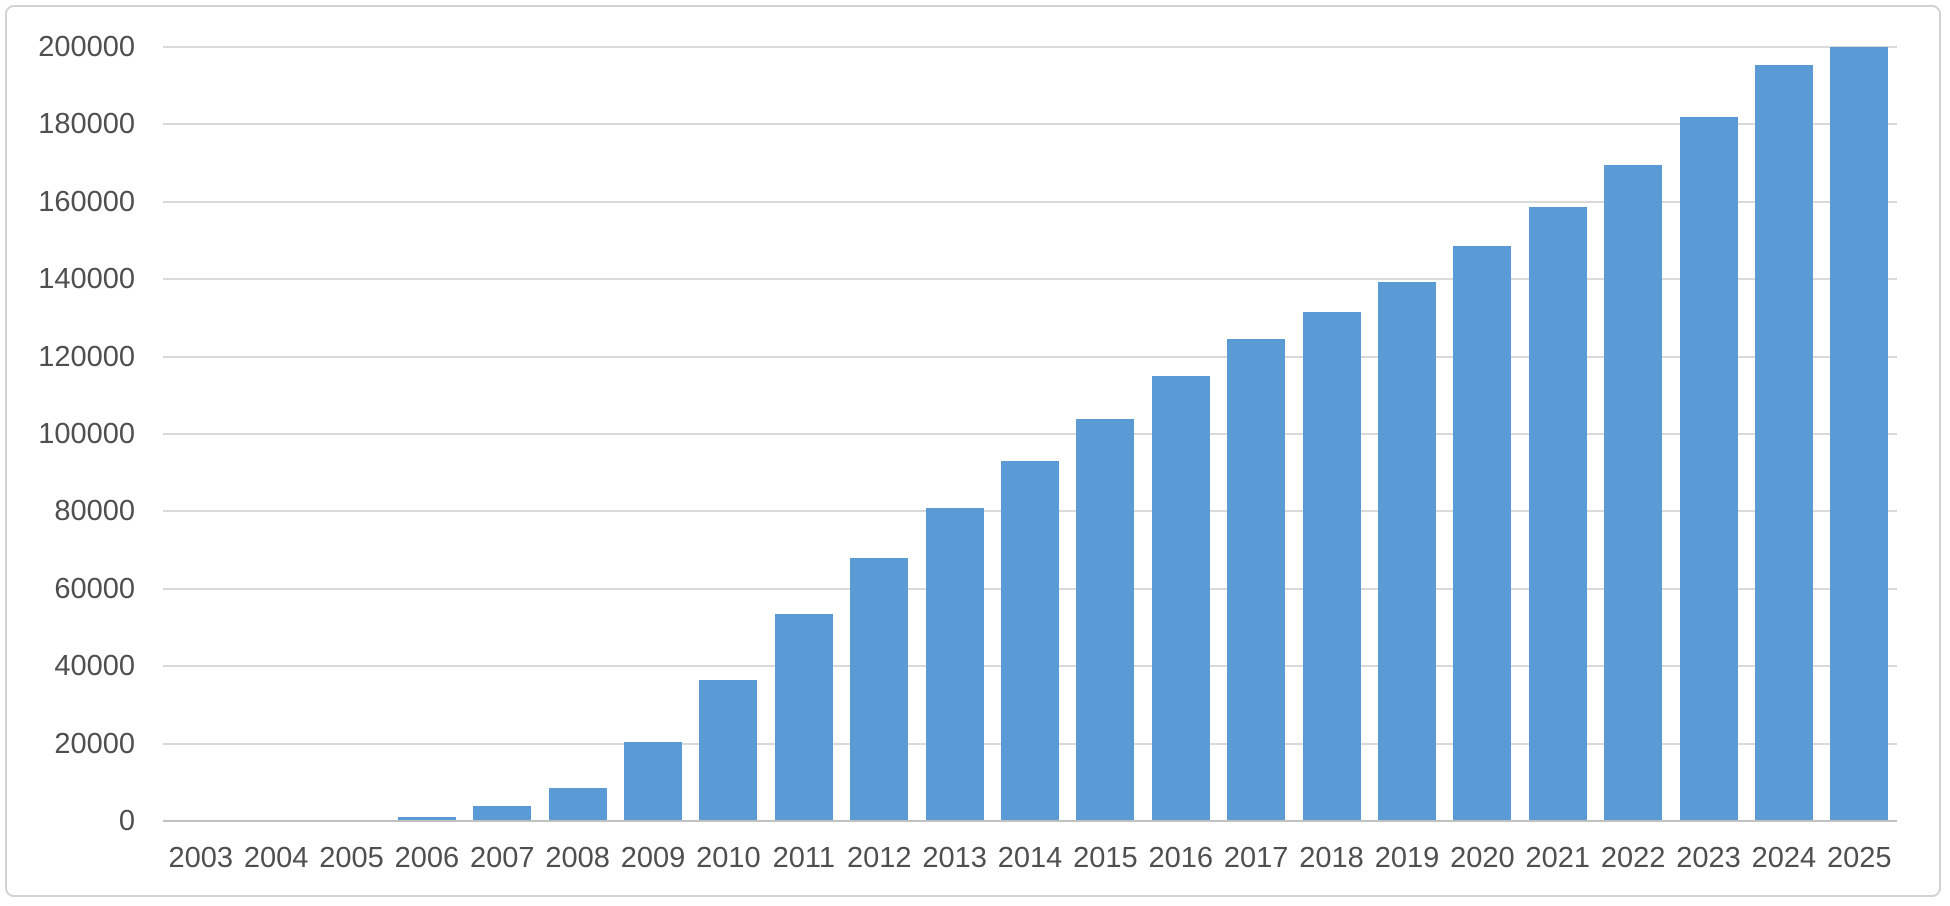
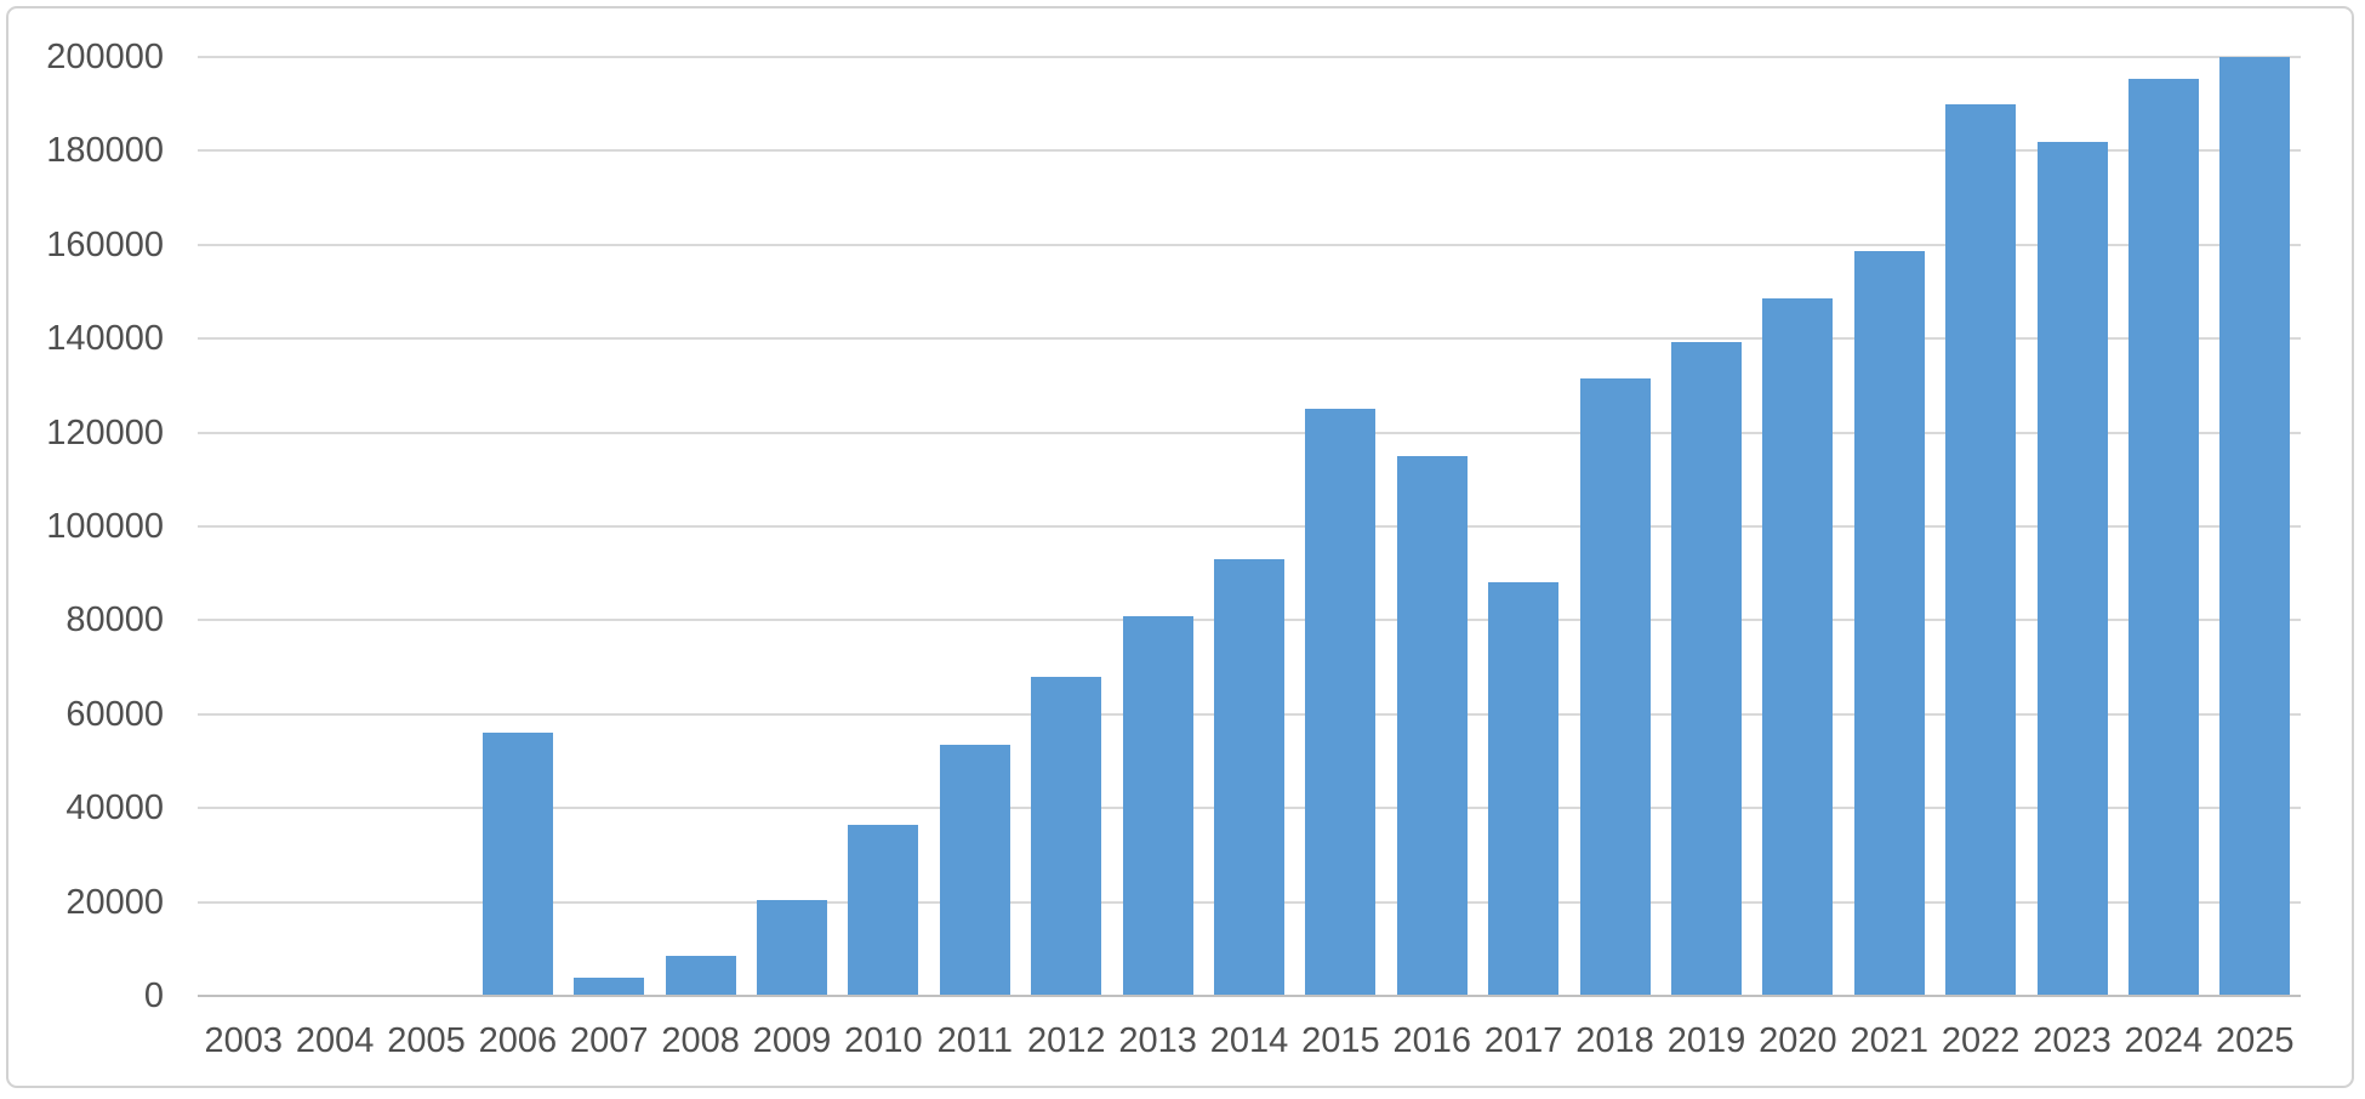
2006: 1000 -> 56000
2015: 104000 -> 125000
2017: 124000 -> 88000
2022: 169000 -> 190000
